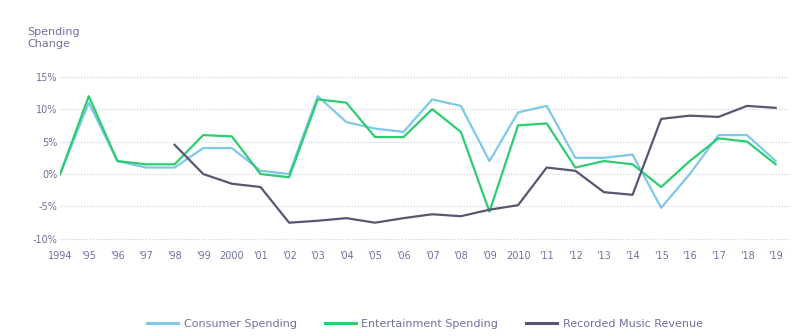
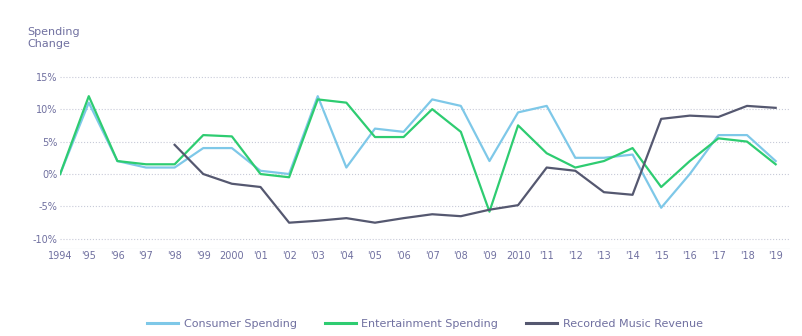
Consumer Spending/'04: 8.0% -> 1.0%
Entertainment Spending/'11: 7.8% -> 3.2%
Entertainment Spending/'14: 1.5% -> 4.0%
